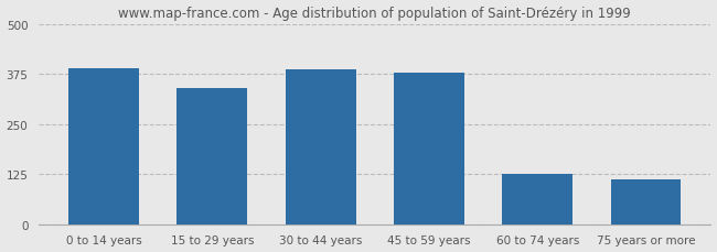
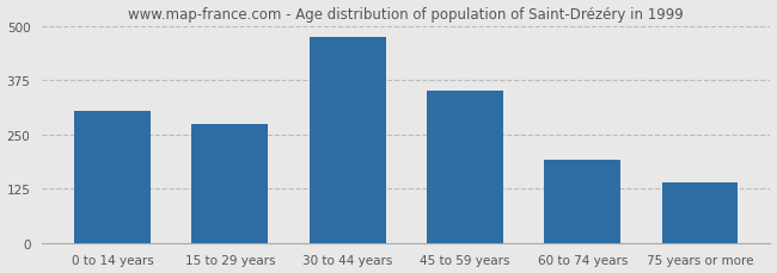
0 to 14 years: 390 -> 305
15 to 29 years: 340 -> 275
30 to 44 years: 385 -> 475
45 to 59 years: 378 -> 350
60 to 74 years: 125 -> 190
75 years or more: 112 -> 140
